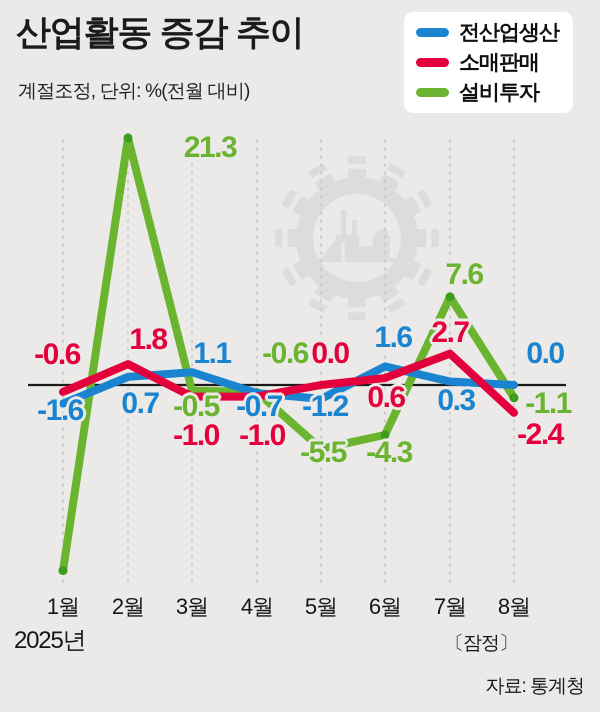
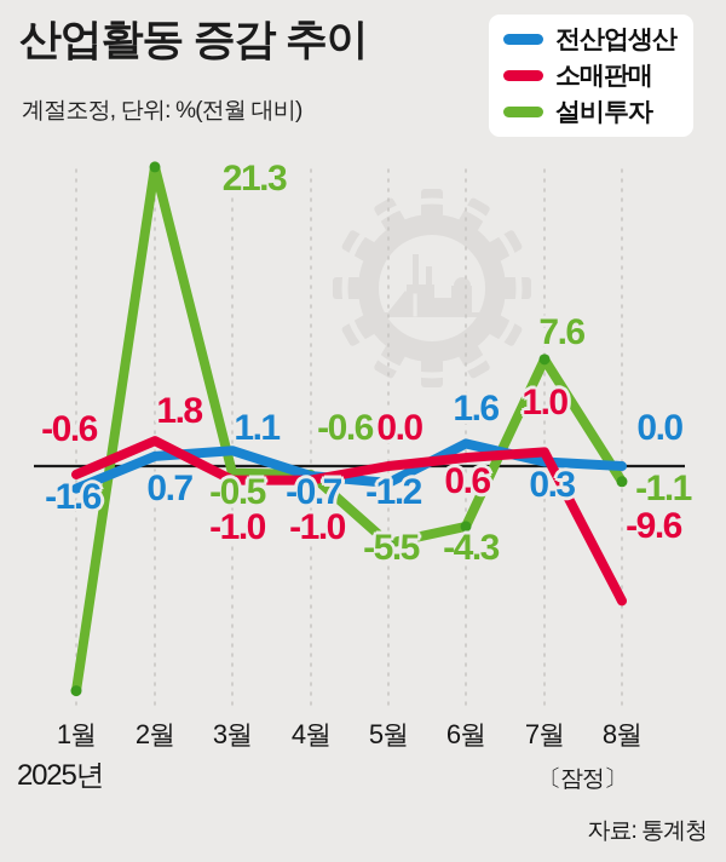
소매판매/7월: 2.7 -> 1.0
소매판매/8월: -2.4 -> -9.6
